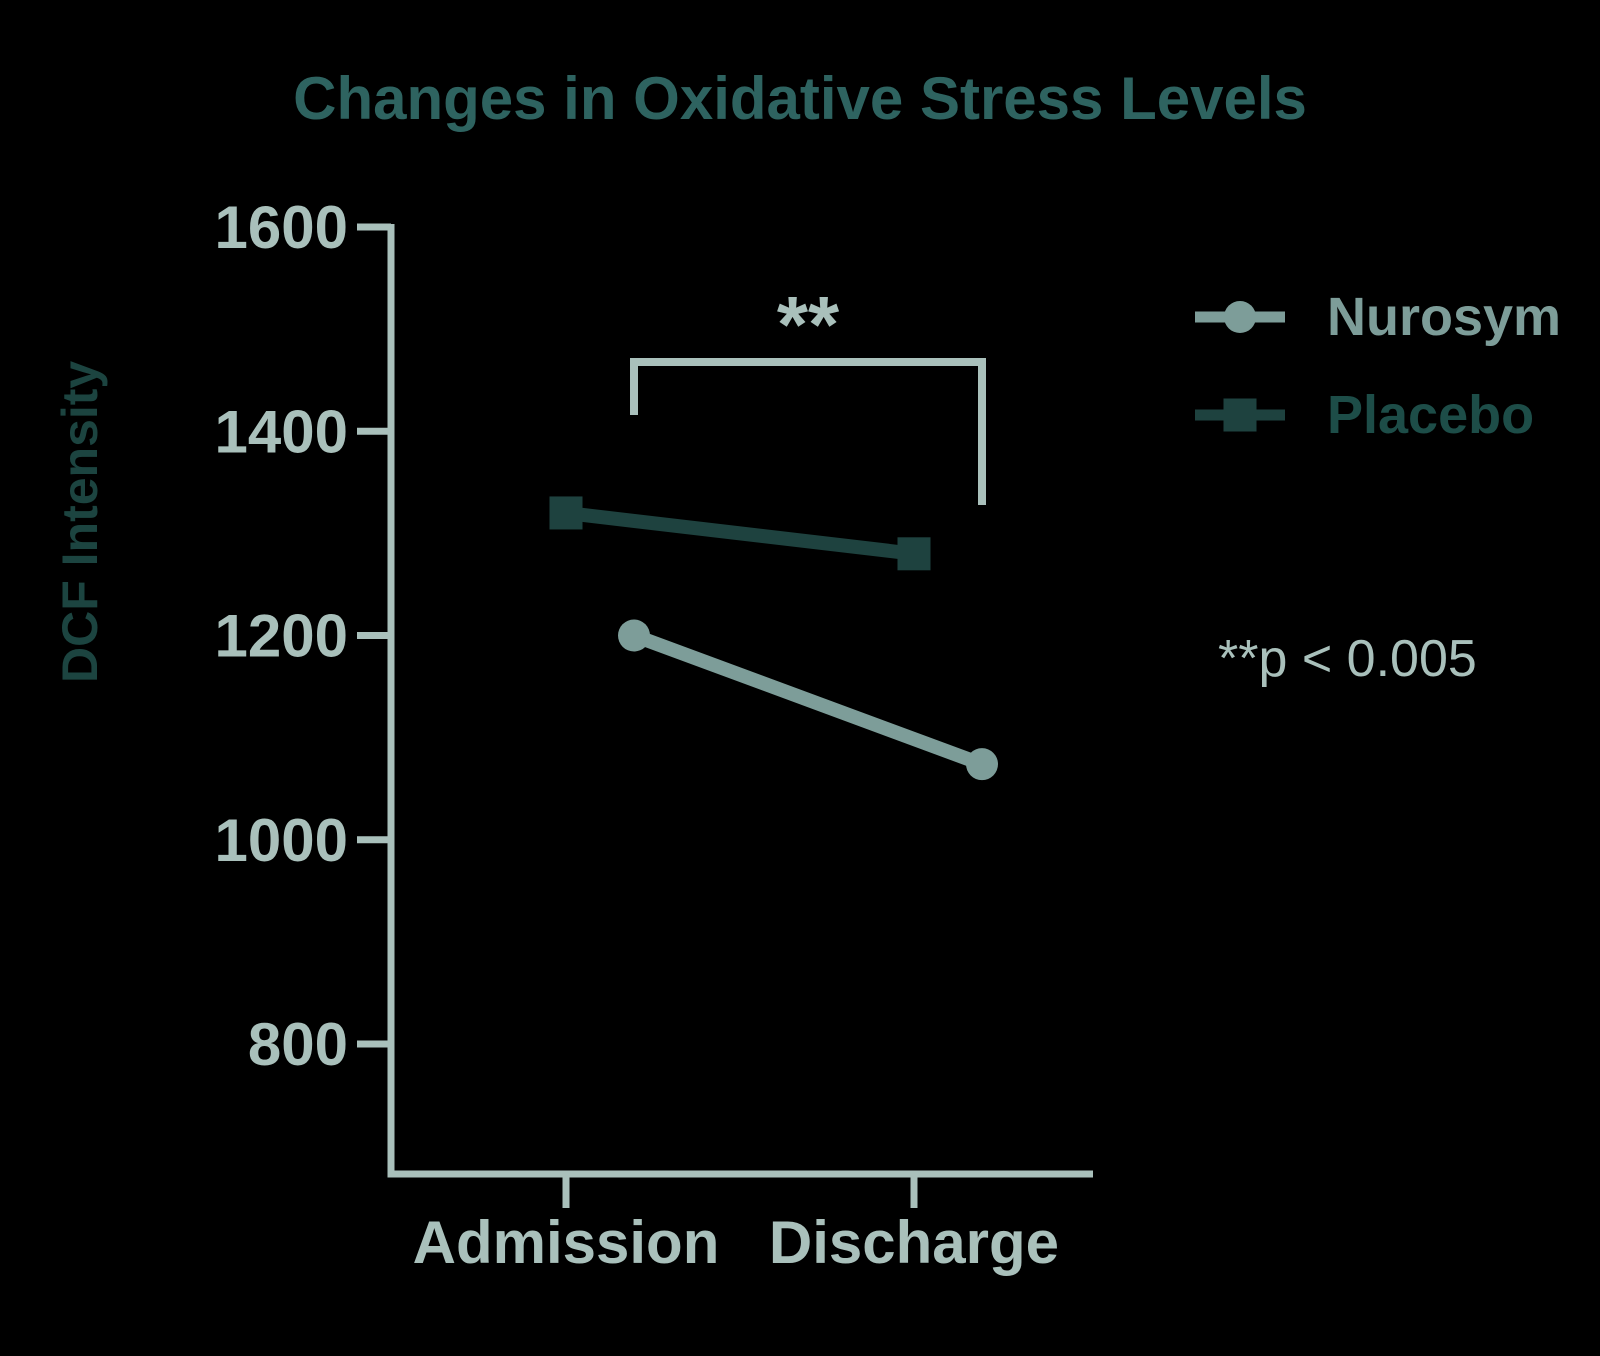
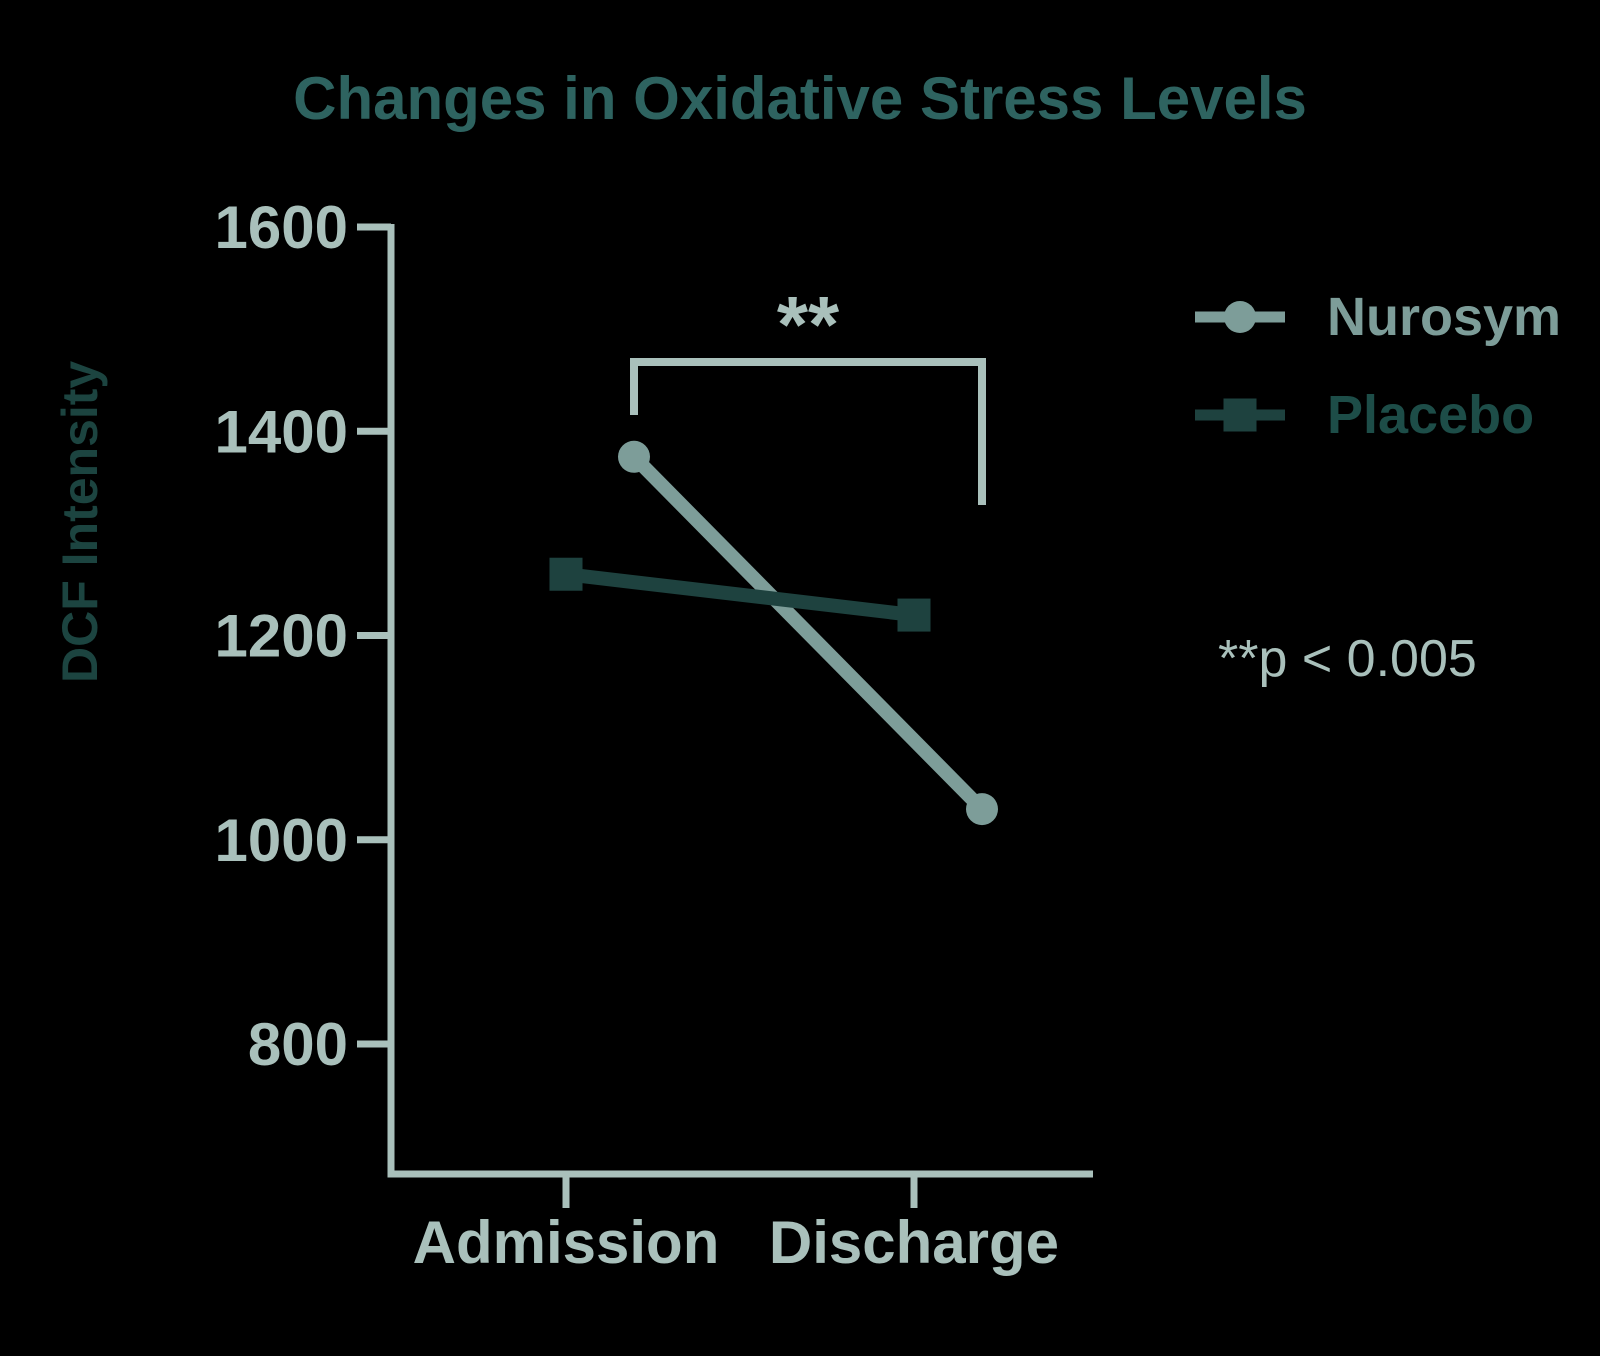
Nurosym/Admission: 1200 -> 1375
Placebo/Admission: 1320 -> 1260
Nurosym/Discharge: 1074 -> 1030
Placebo/Discharge: 1280 -> 1220
